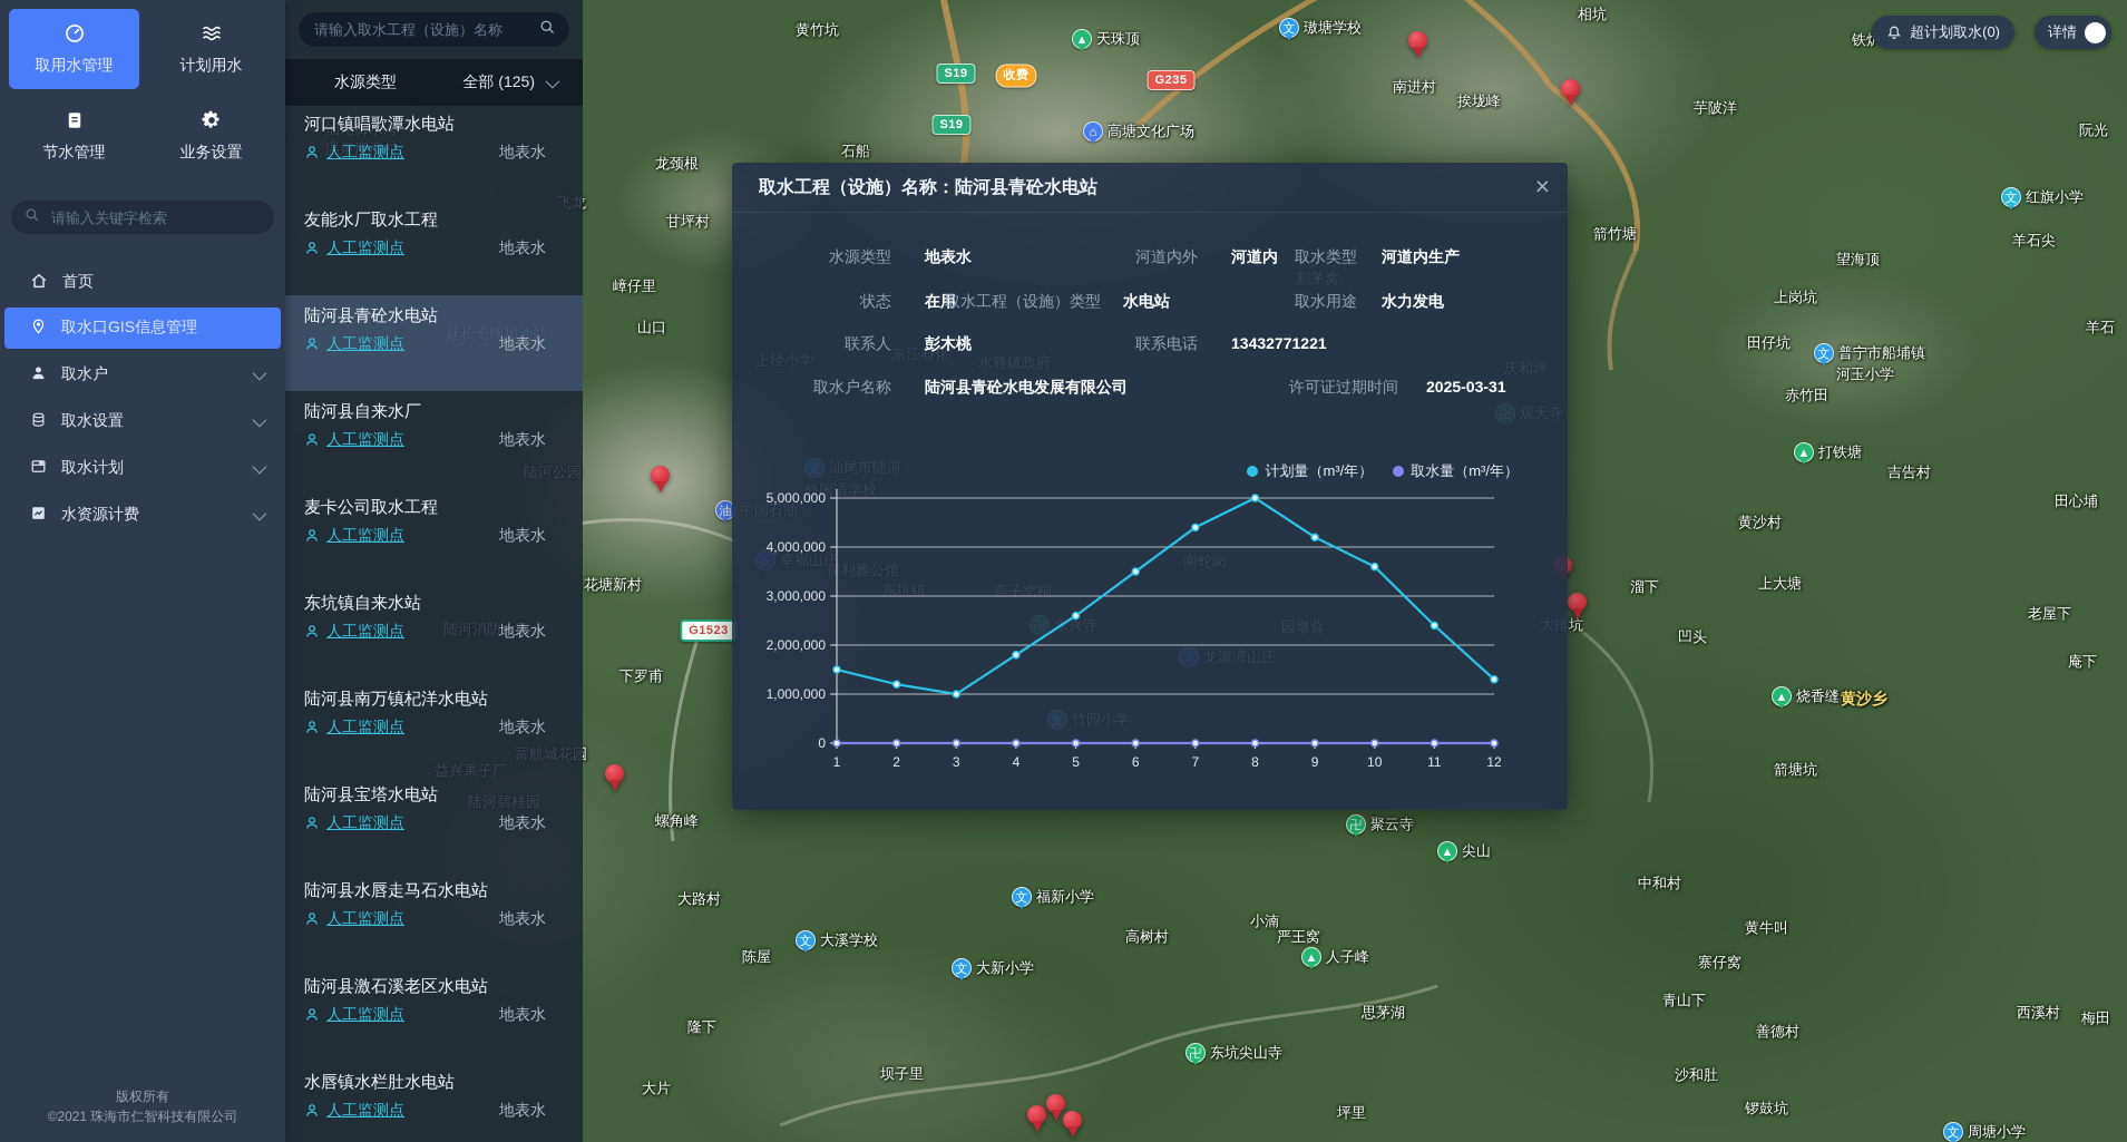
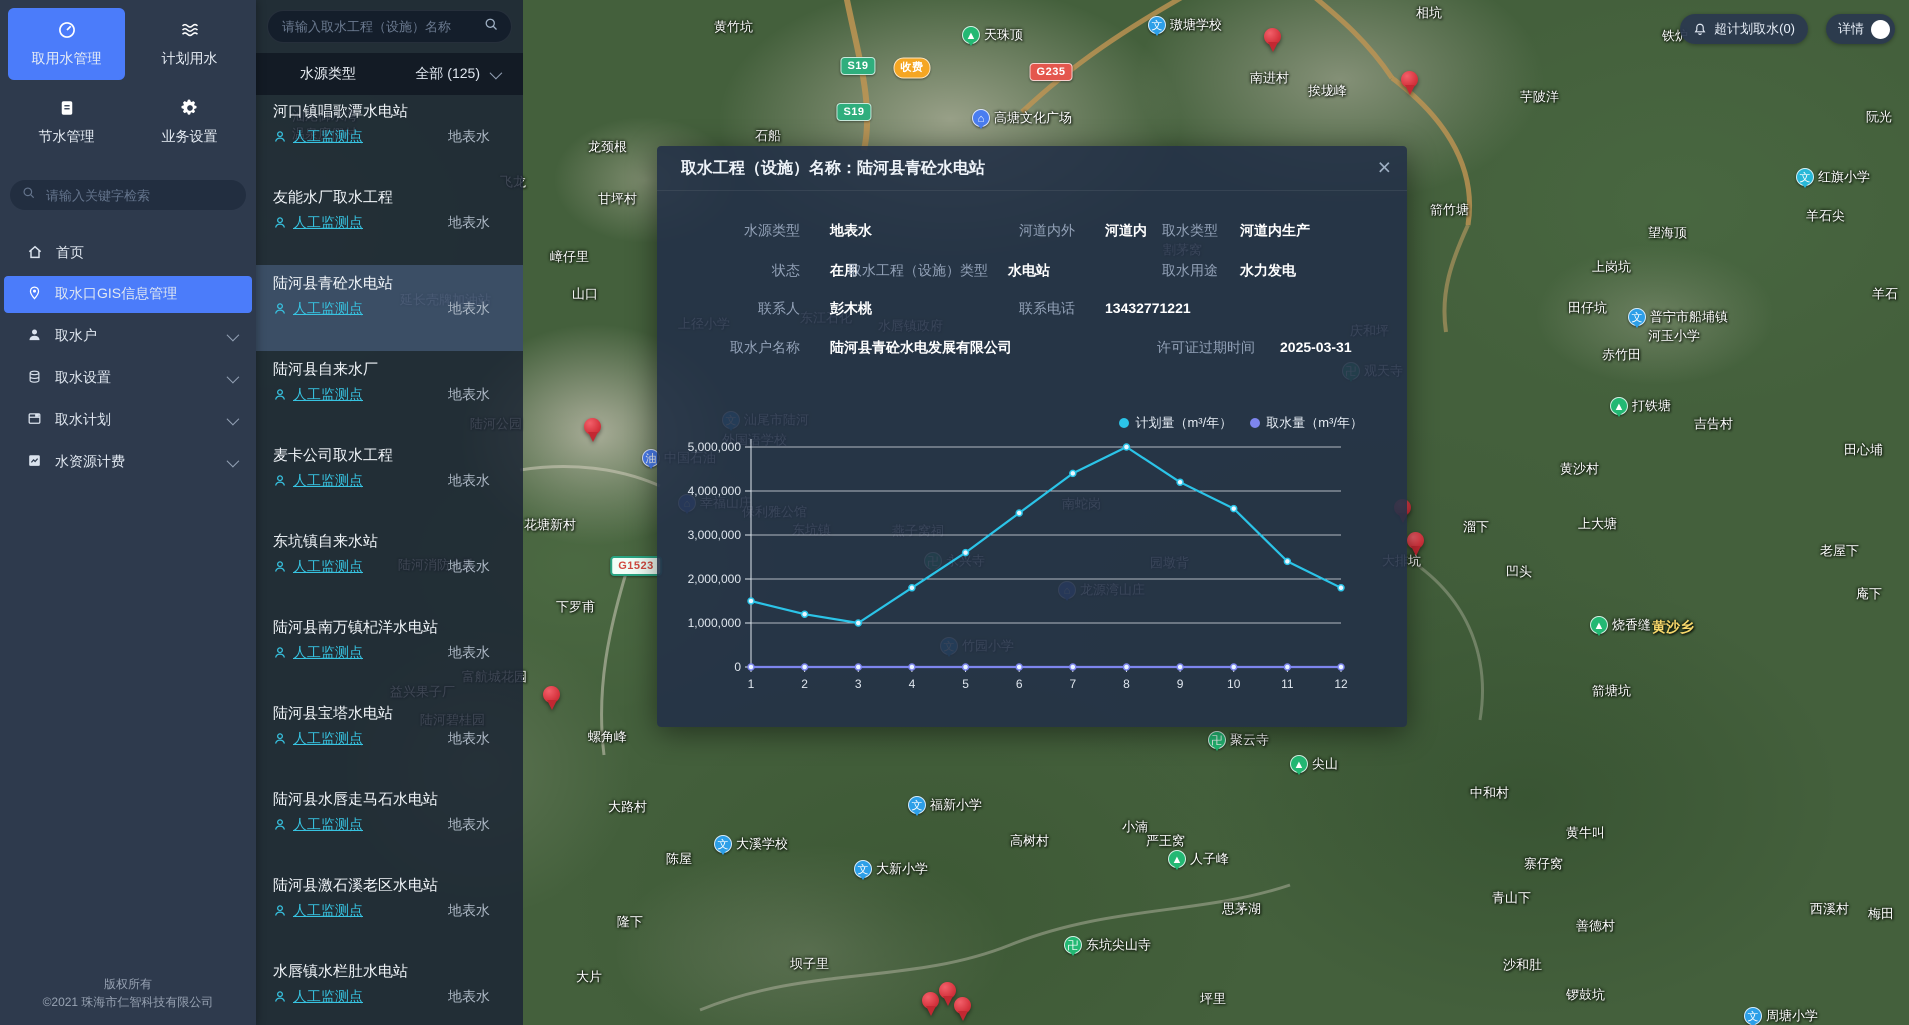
计划量（m³/年）/12: 1300000 -> 1800000
